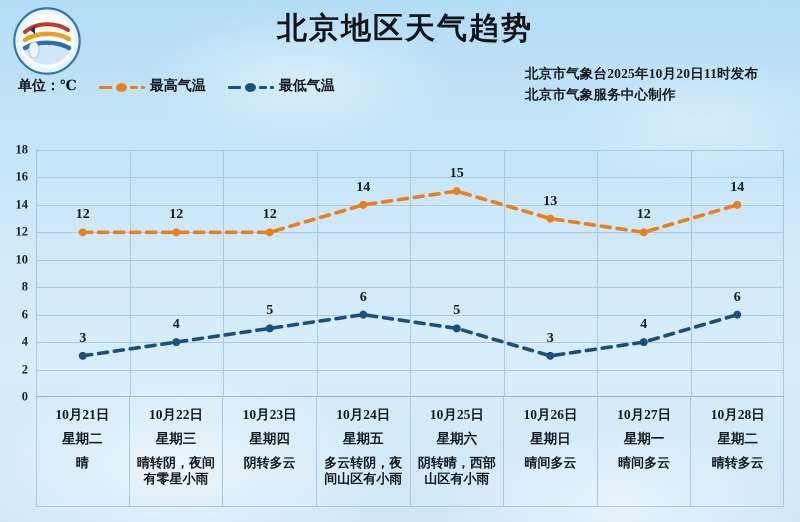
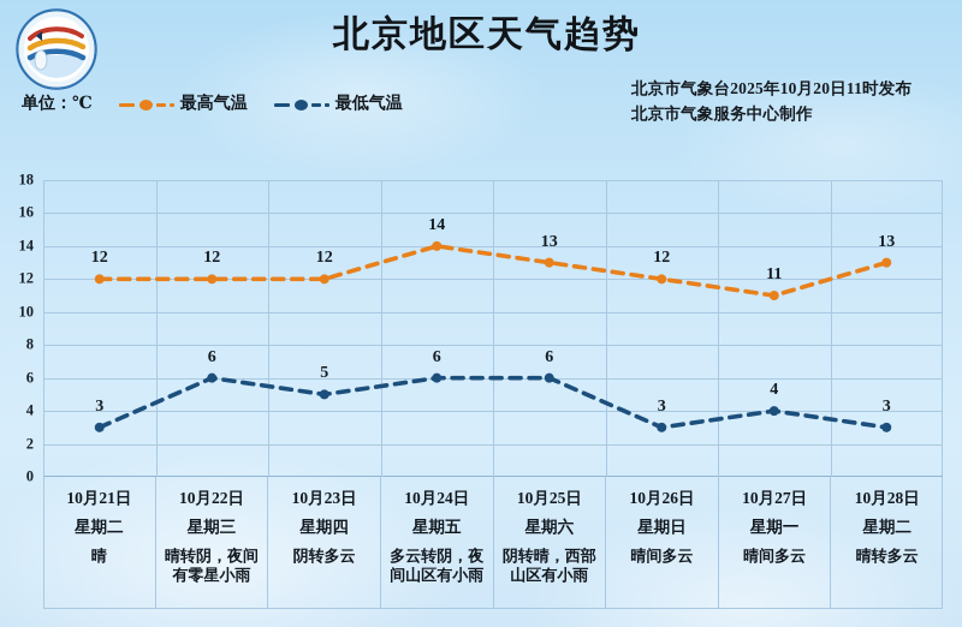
最低气温/10月22日: 4 -> 6
最高气温/10月25日: 15 -> 13
最低气温/10月25日: 5 -> 6
最高气温/10月26日: 13 -> 12
最高气温/10月27日: 12 -> 11
最高气温/10月28日: 14 -> 13
最低气温/10月28日: 6 -> 3
